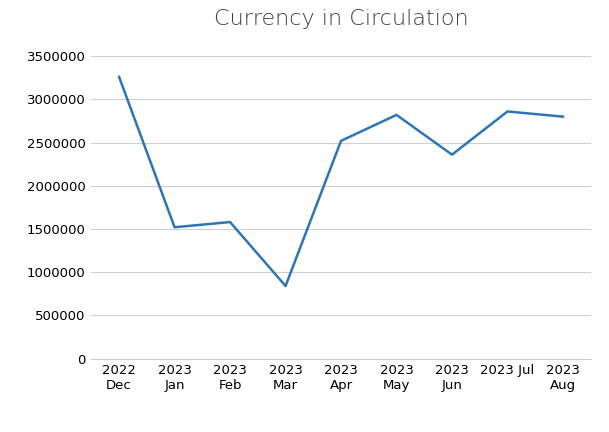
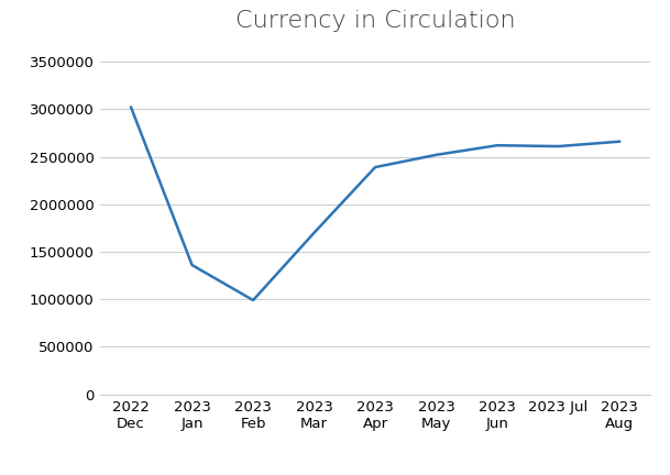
2022 Dec: 3260000 -> 3020000
2023 Jan: 1520000 -> 1360000
2023 Feb: 1580000 -> 990000
2023 Mar: 840000 -> 1700000
2023 Apr: 2520000 -> 2390000
2023 May: 2820000 -> 2520000
2023 Jun: 2360000 -> 2620000
2023 Jul: 2860000 -> 2610000
2023 Aug: 2800000 -> 2660000
